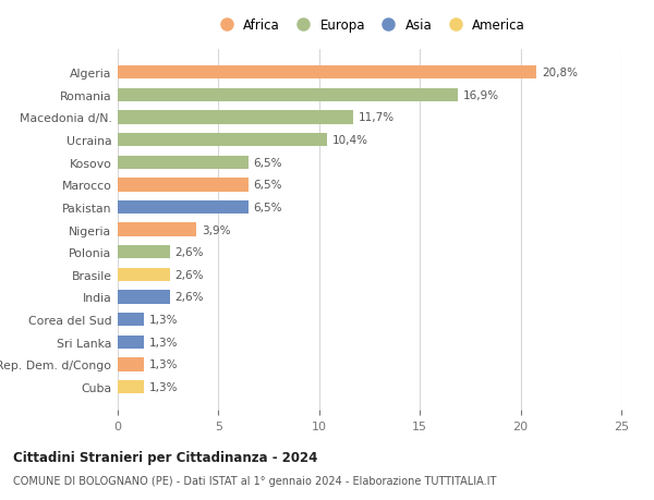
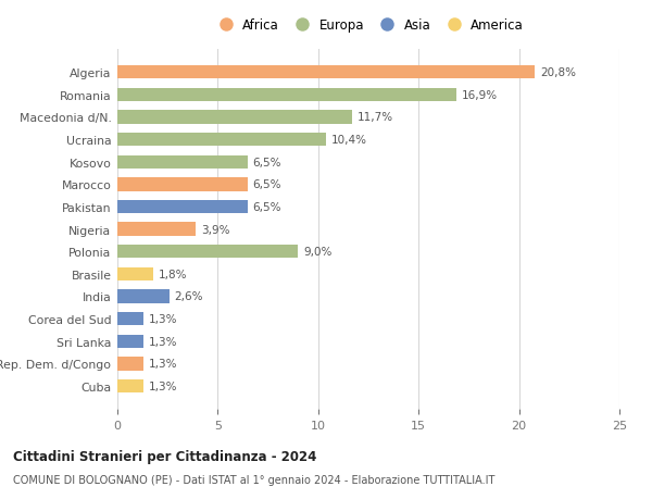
Polonia: 2,6% -> 9,0%
Brasile: 2,6% -> 1,8%
